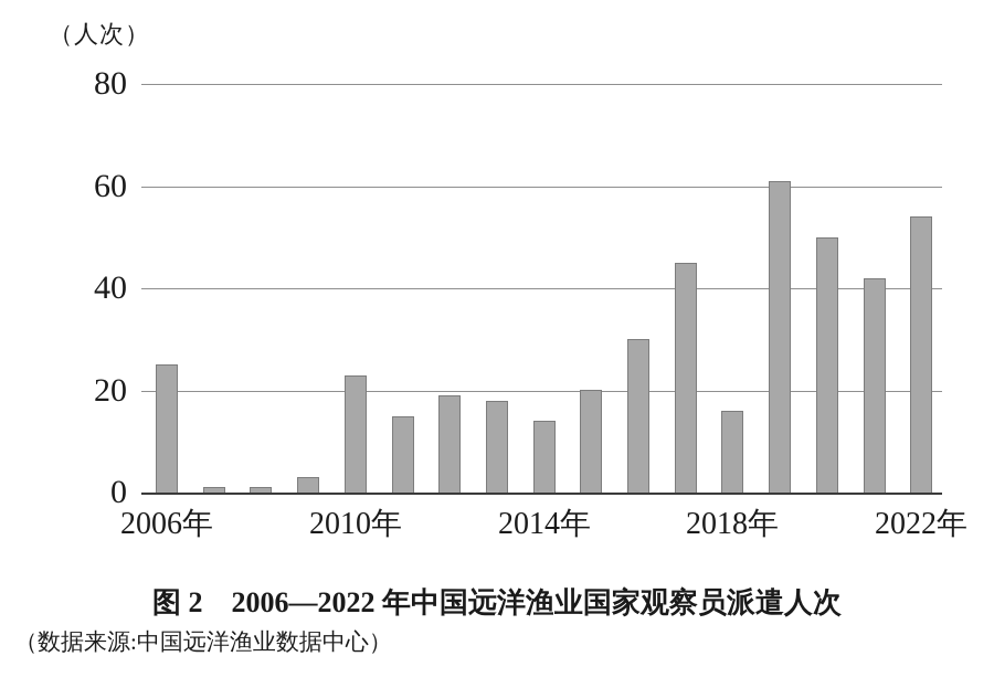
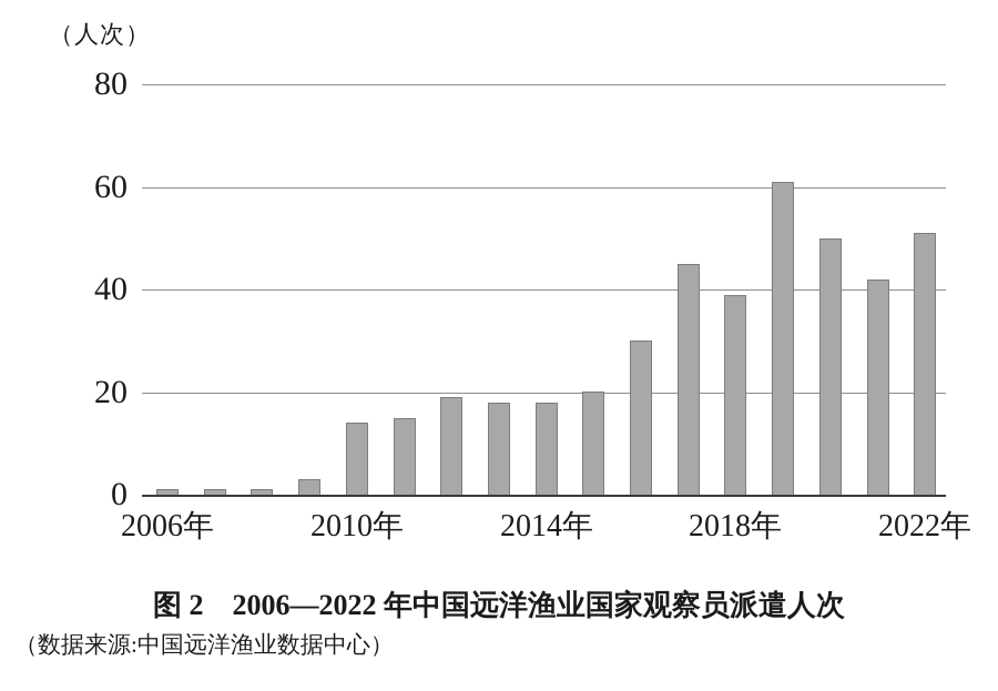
2006年: 25 -> 1
2010年: 23 -> 14
2014年: 14 -> 18
2018年: 16 -> 39
2022年: 54 -> 51
